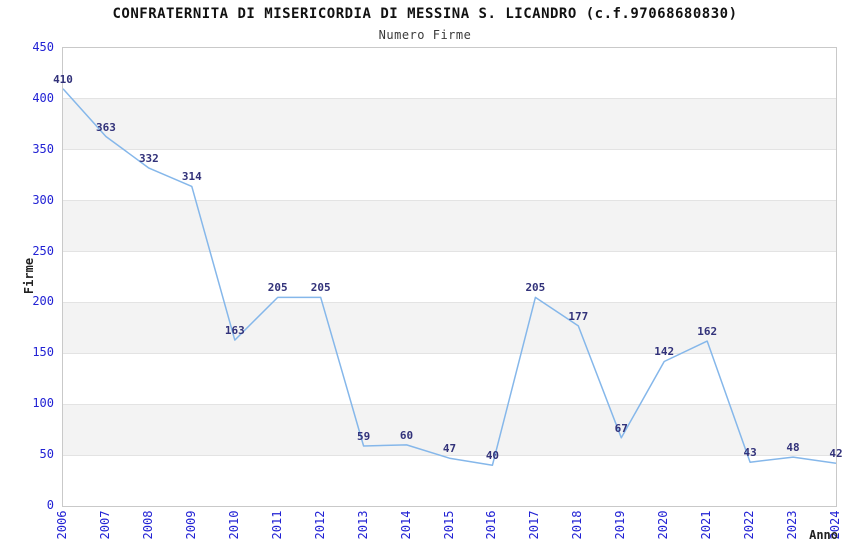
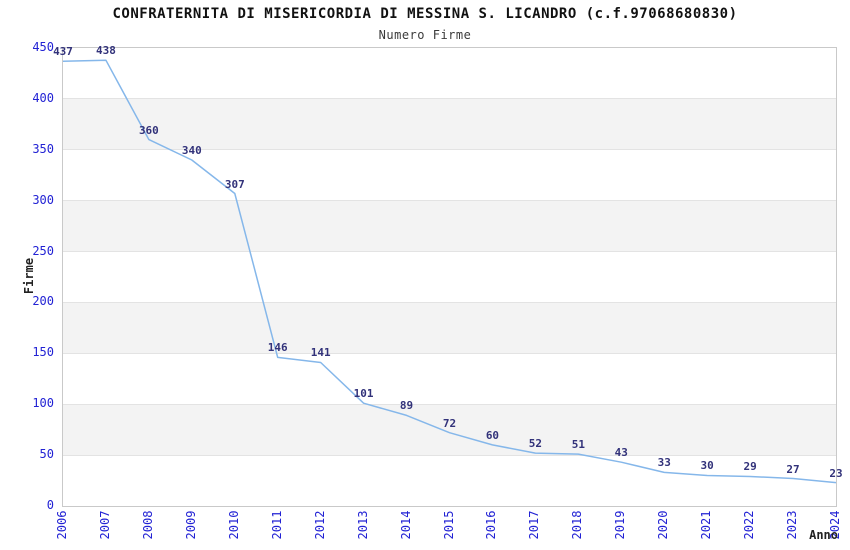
2006: 410 -> 437
2007: 363 -> 438
2008: 332 -> 360
2009: 314 -> 340
2010: 163 -> 307
2011: 205 -> 146
2012: 205 -> 141
2013: 59 -> 101
2014: 60 -> 89
2015: 47 -> 72
2016: 40 -> 60
2017: 205 -> 52
2018: 177 -> 51
2019: 67 -> 43
2020: 142 -> 33
2021: 162 -> 30
2022: 43 -> 29
2023: 48 -> 27
2024: 42 -> 23
